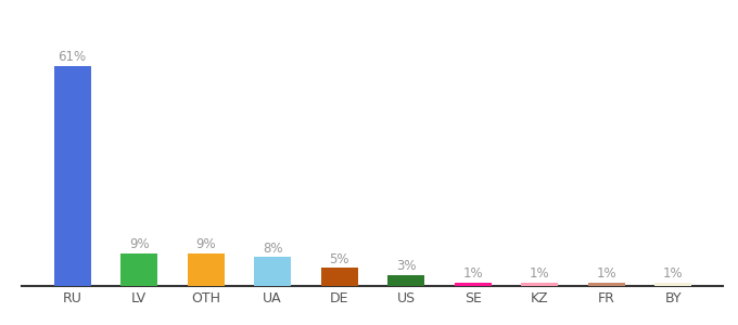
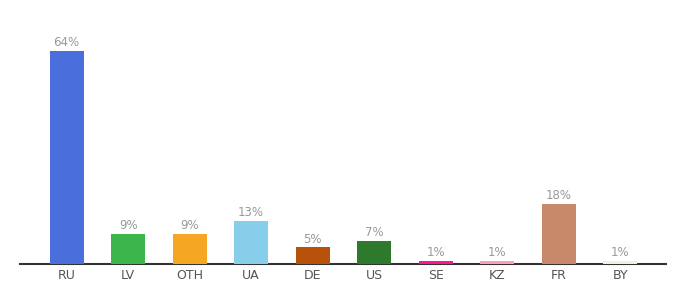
RU: 61% -> 64%
UA: 8% -> 13%
US: 3% -> 7%
FR: 1% -> 18%
